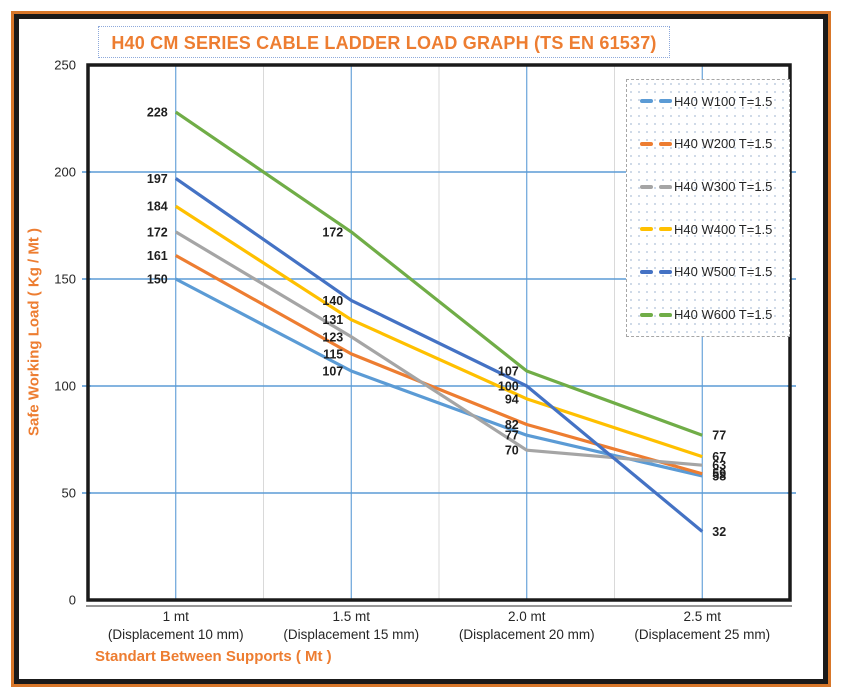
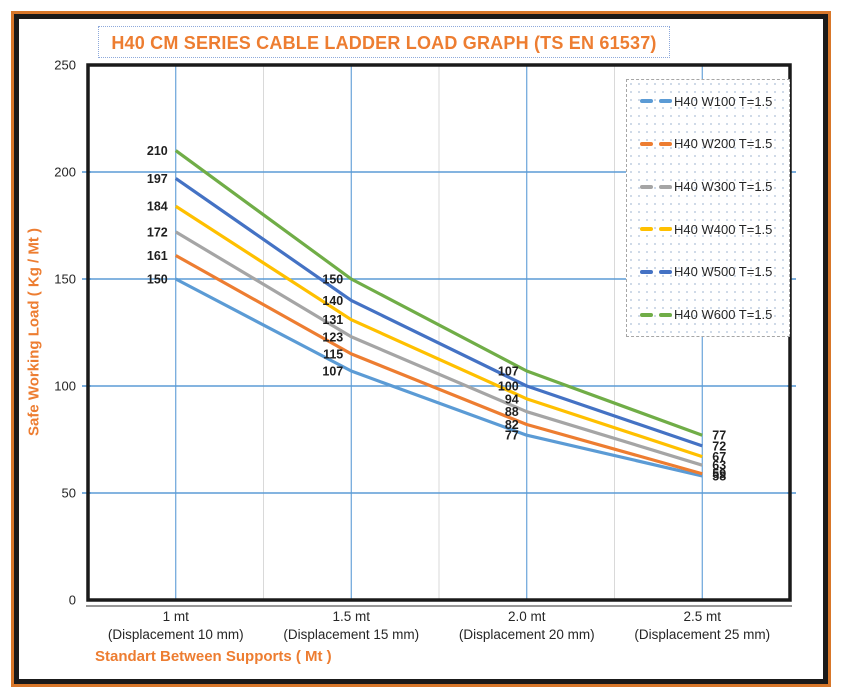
H40 W600 T=1.5/1 mt: 228 -> 210
H40 W600 T=1.5/1.5 mt: 172 -> 150
H40 W300 T=1.5/2.0 mt: 70 -> 88
H40 W500 T=1.5/2.5 mt: 32 -> 72
